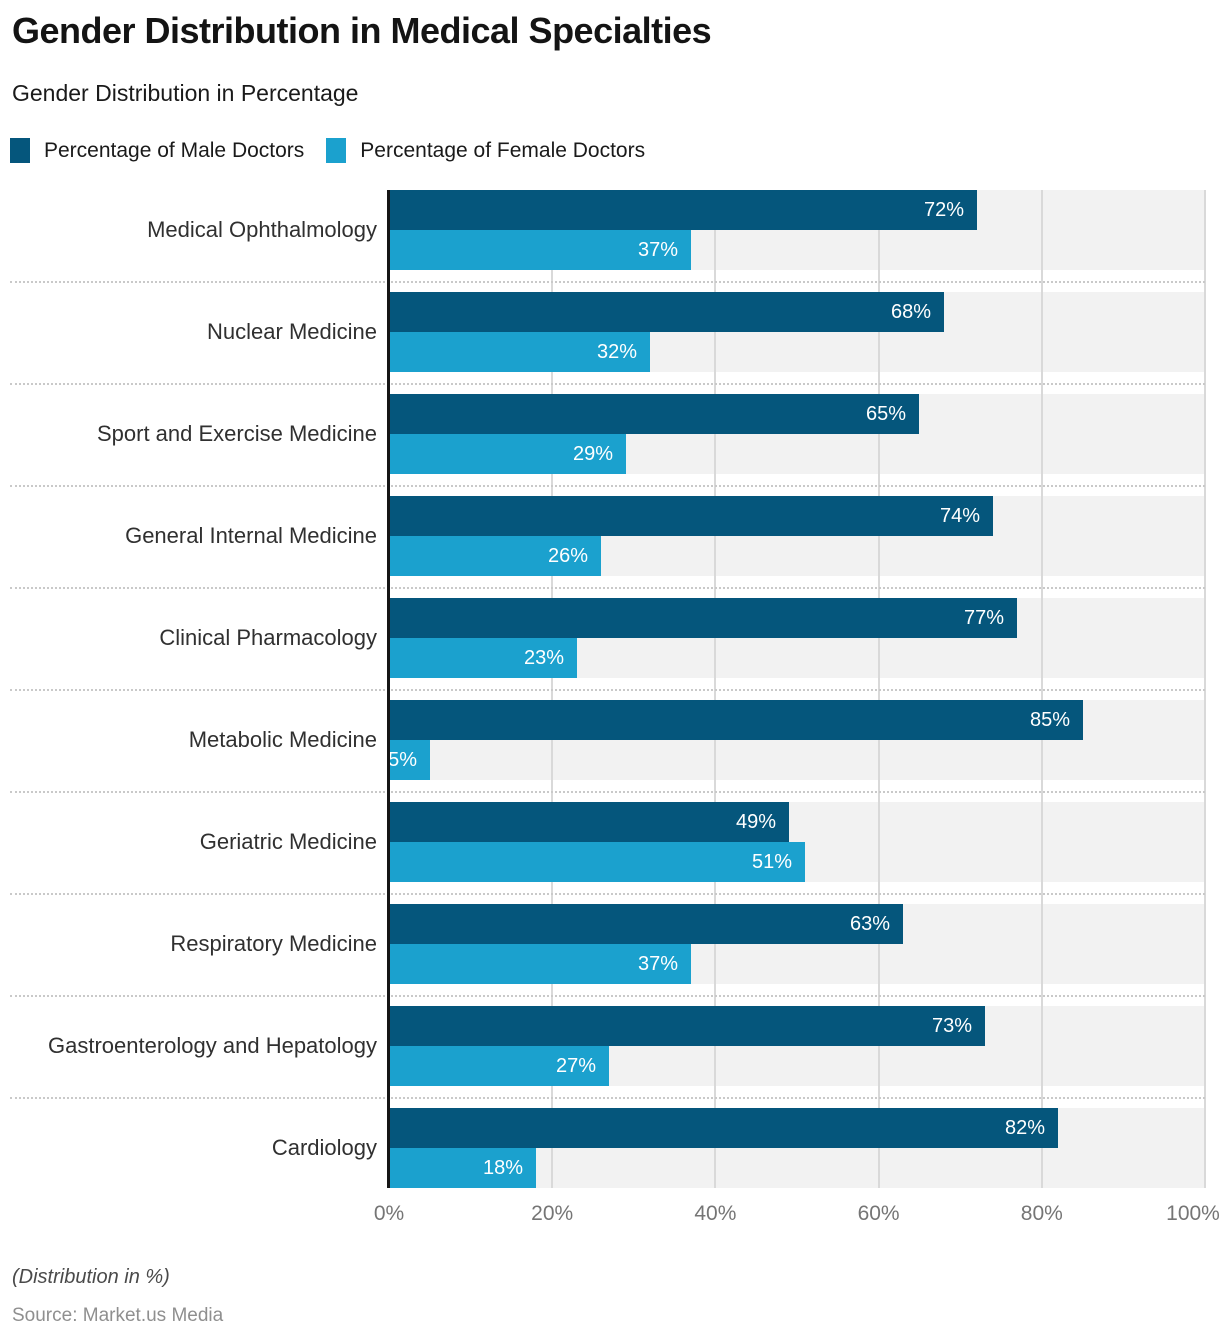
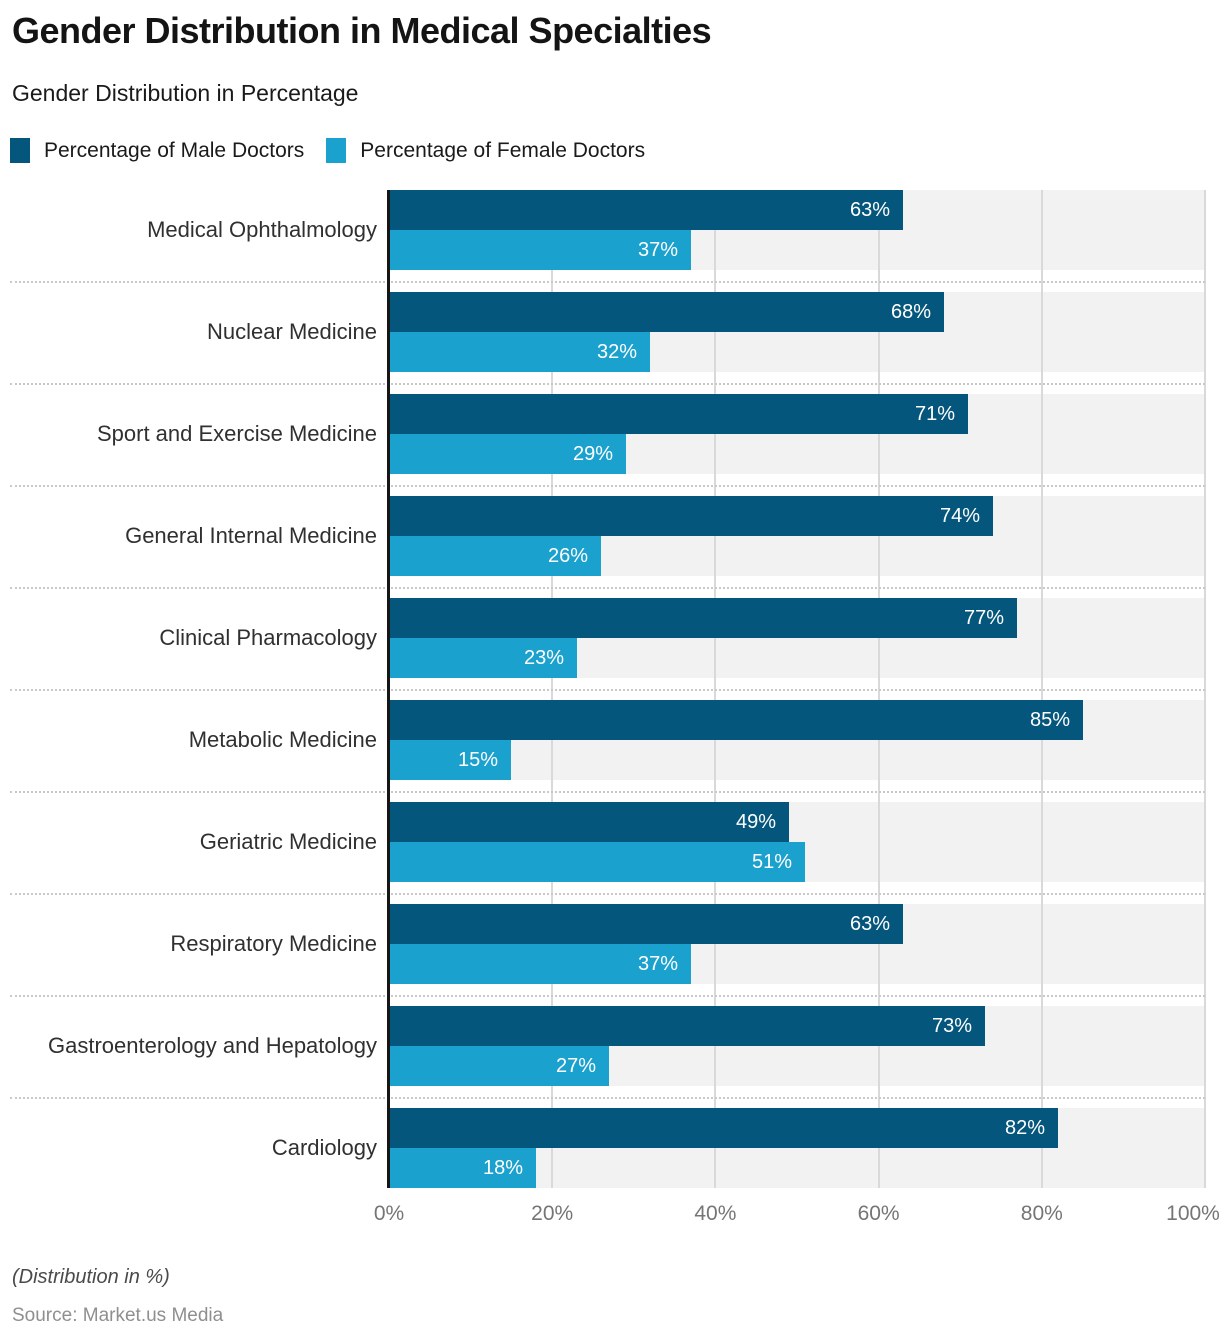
Percentage of Male Doctors/Medical Ophthalmology: 72% -> 63%
Percentage of Male Doctors/Sport and Exercise Medicine: 65% -> 71%
Percentage of Female Doctors/Metabolic Medicine: 5% -> 15%
